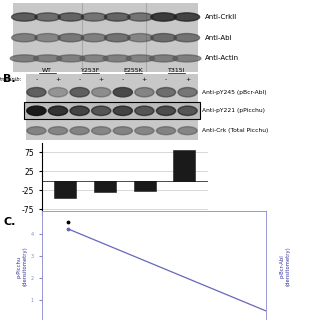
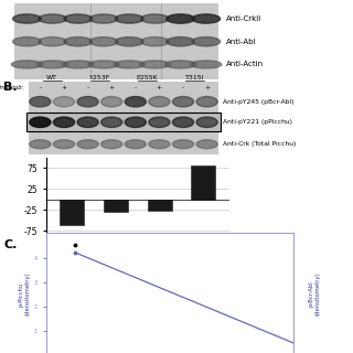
WT: -45 -> -60
